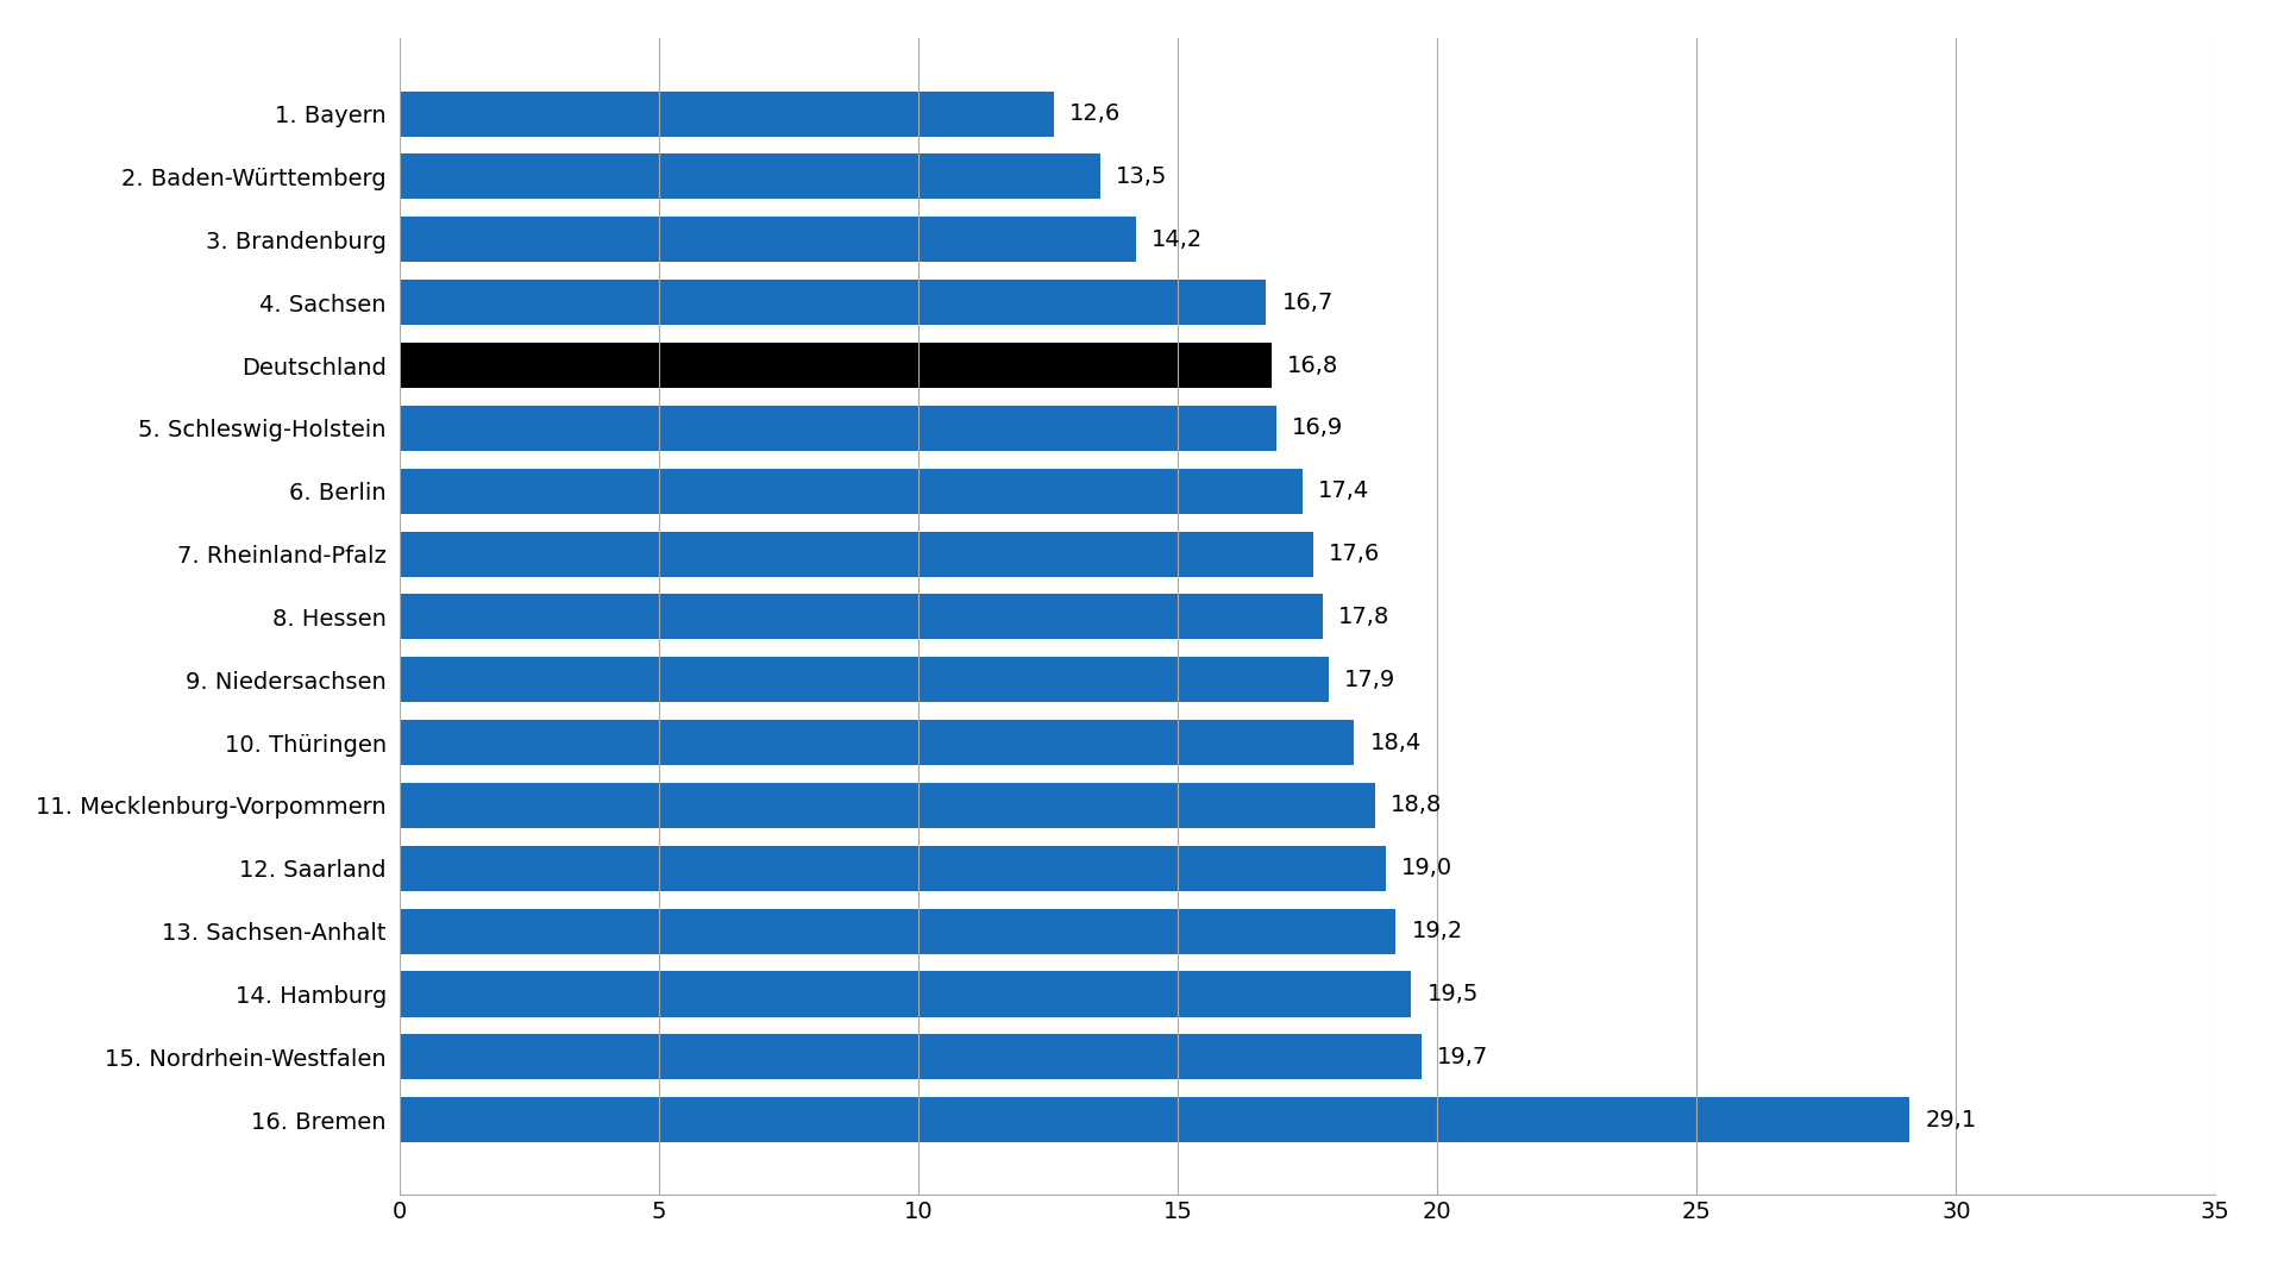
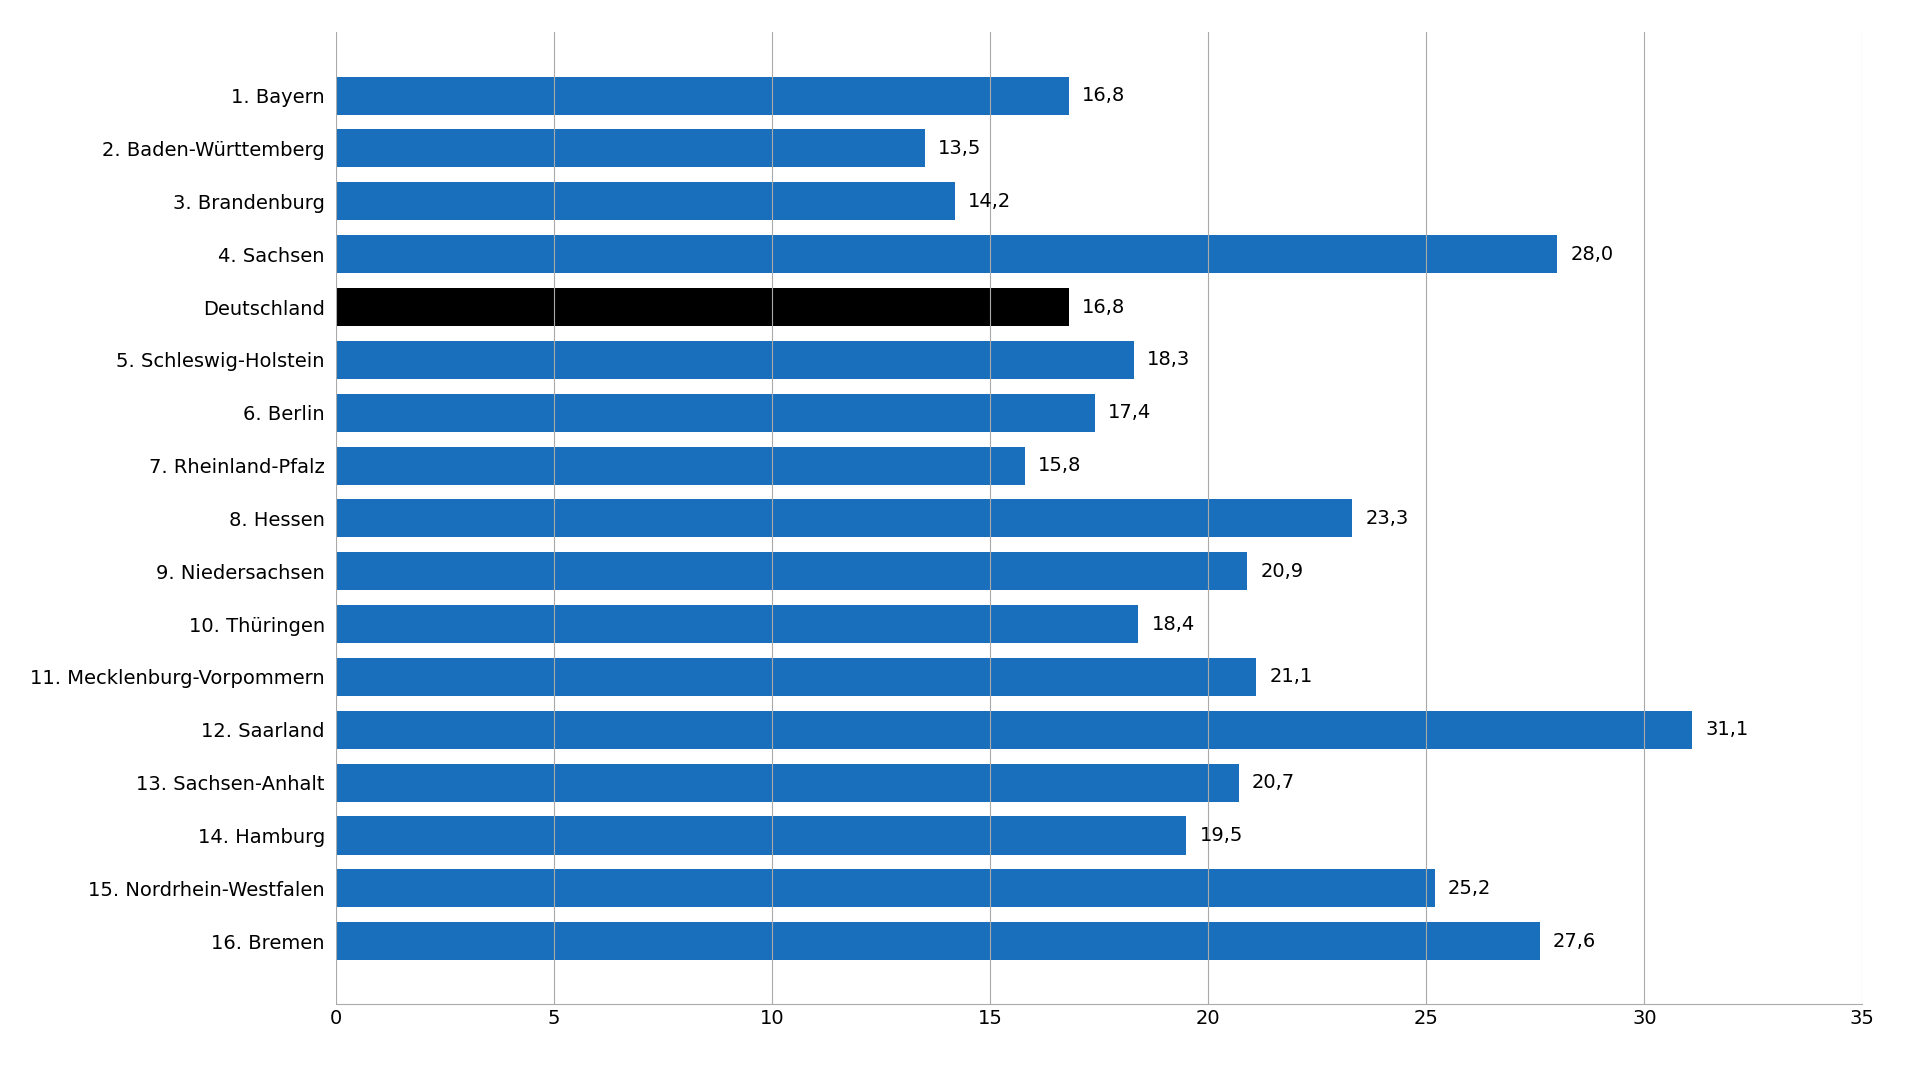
1. Bayern: 12,6 -> 16,8
4. Sachsen: 16,7 -> 28,0
5. Schleswig-Holstein: 16,9 -> 18,3
7. Rheinland-Pfalz: 17,6 -> 15,8
8. Hessen: 17,8 -> 23,3
9. Niedersachsen: 17,9 -> 20,9
11. Mecklenburg-Vorpommern: 18,8 -> 21,1
12. Saarland: 19,0 -> 31,1
13. Sachsen-Anhalt: 19,2 -> 20,7
15. Nordrhein-Westfalen: 19,7 -> 25,2
16. Bremen: 29,1 -> 27,6
